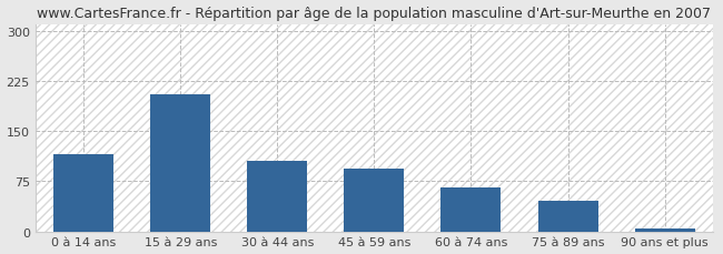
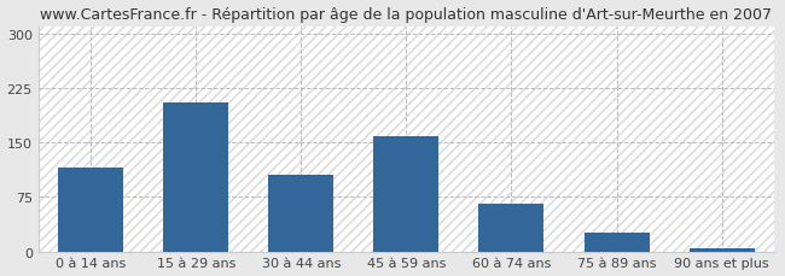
45 à 59 ans: 94 -> 158
75 à 89 ans: 46 -> 25
